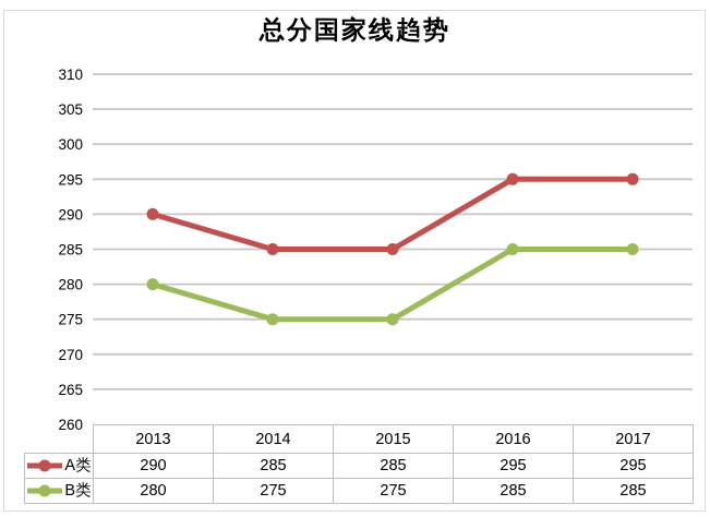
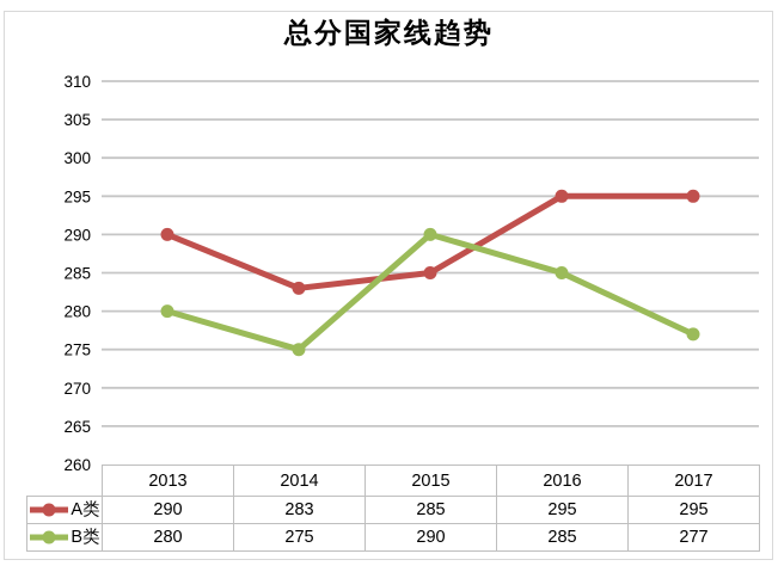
A类/2014: 285 -> 283
B类/2015: 275 -> 290
B类/2017: 285 -> 277
